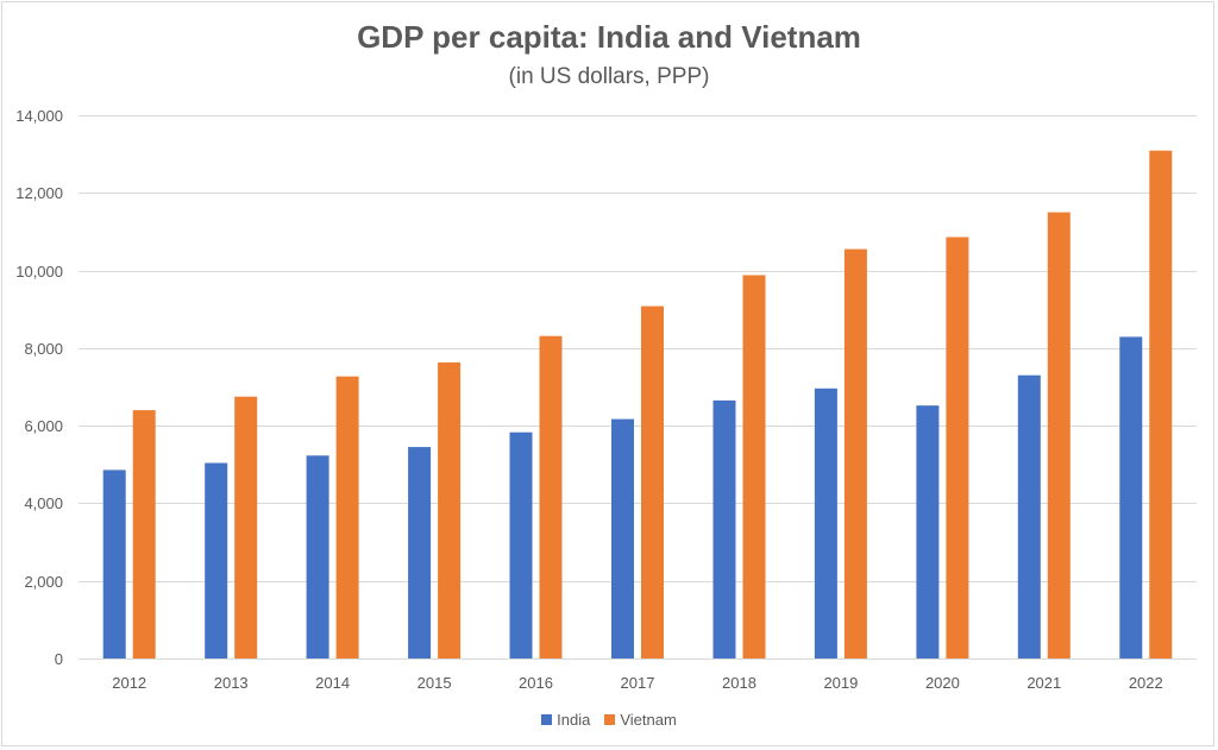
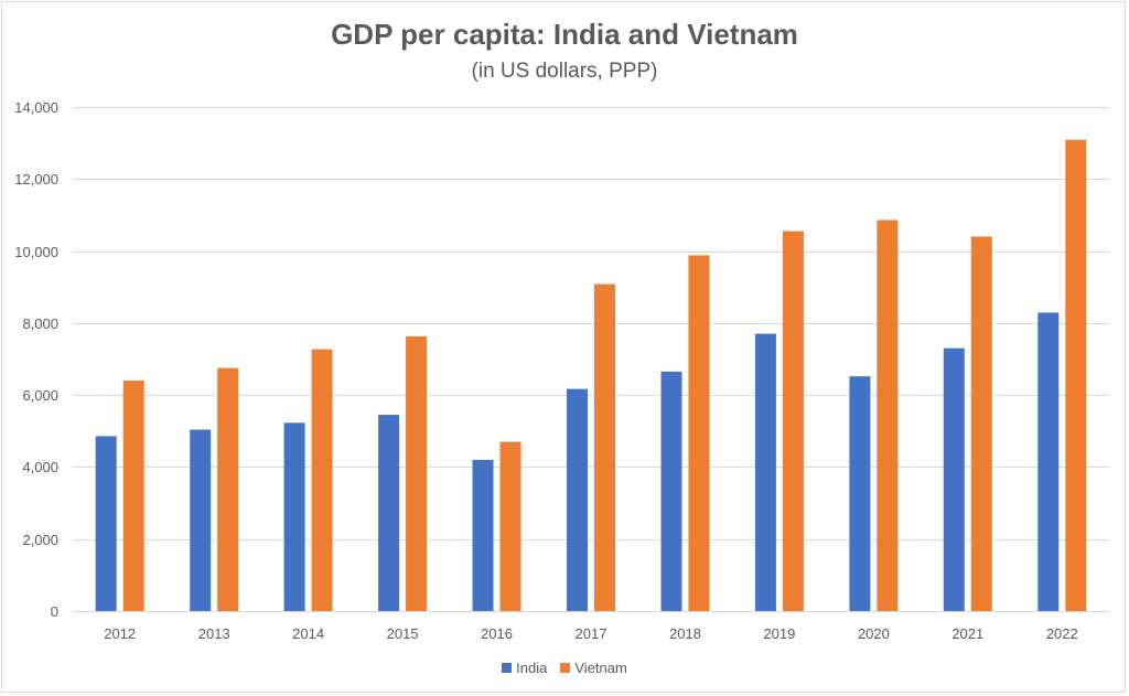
India/2016: 5800 -> 4200
Vietnam/2016: 8300 -> 4700
India/2019: 7000 -> 7700
Vietnam/2021: 11500 -> 10400
